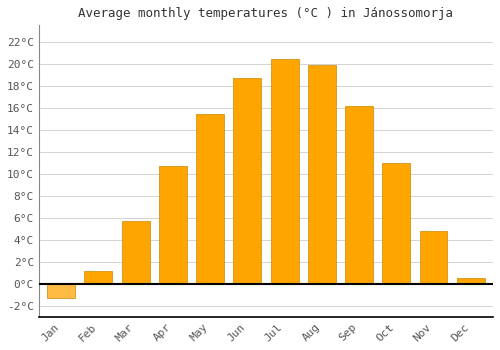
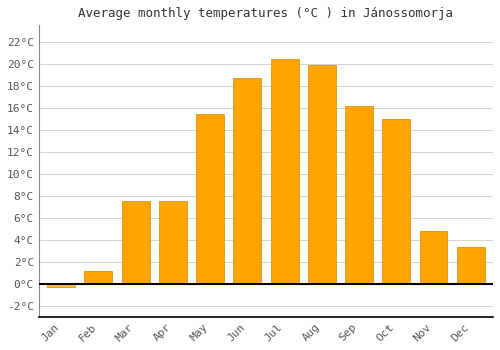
Jan: -1.3°C -> -0.3°C
Mar: 5.7°C -> 7.5°C
Apr: 10.7°C -> 7.5°C
Oct: 11.0°C -> 15.0°C
Dec: 0.5°C -> 3.3°C
